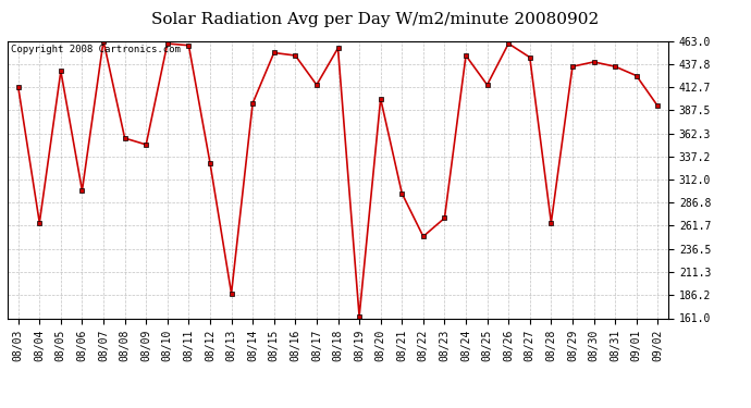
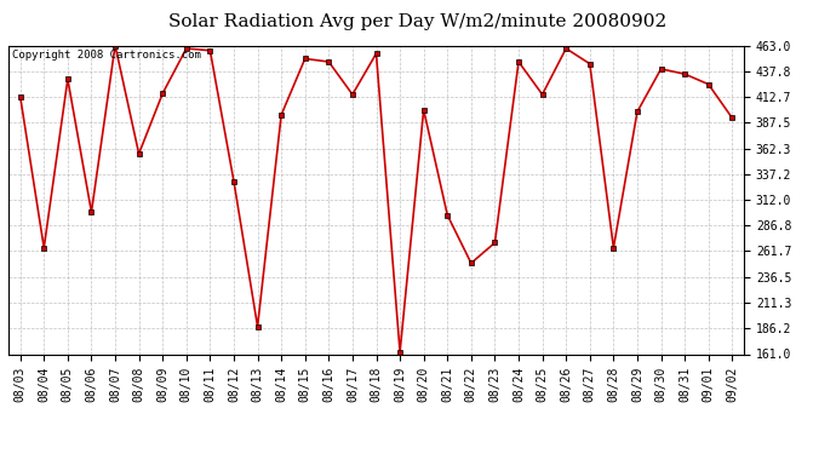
08/09: 350 -> 416
08/29: 435 -> 398
